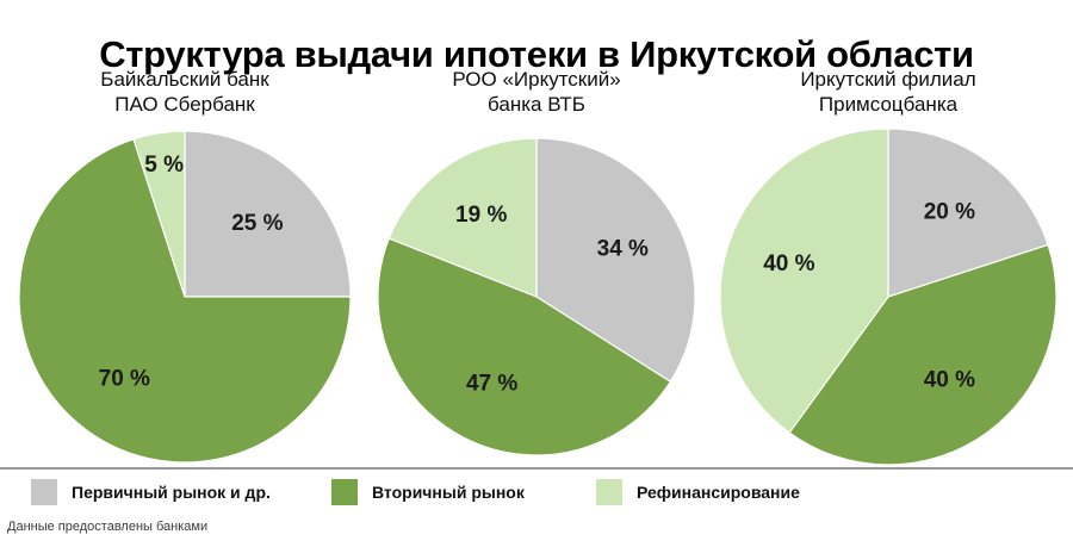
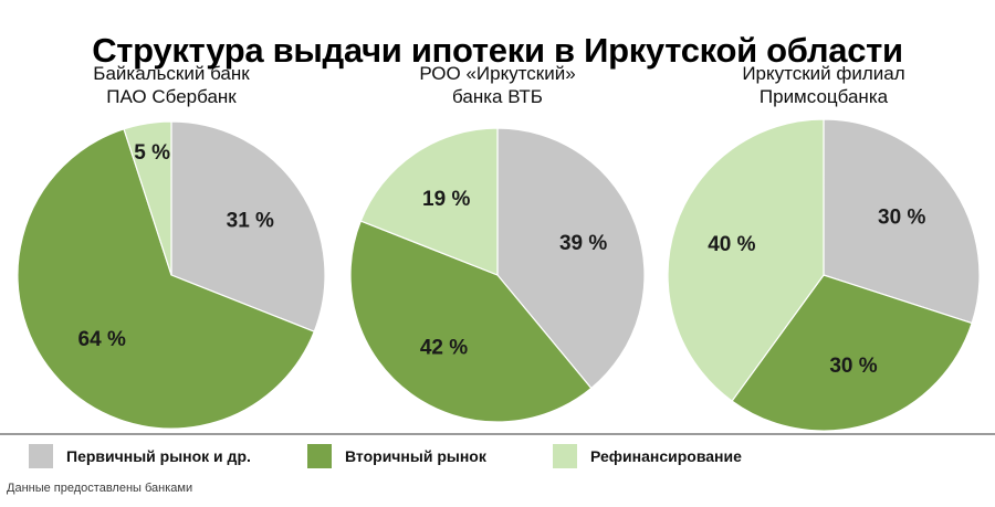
Байкальский банк ПАО Сбербанк/Первичный рынок и др.: 25 -> 31
Байкальский банк ПАО Сбербанк/Вторичный рынок: 70 -> 64
РОО «Иркутский» банка ВТБ/Первичный рынок и др.: 34 -> 39
РОО «Иркутский» банка ВТБ/Вторичный рынок: 47 -> 42
Иркутский филиал Примсоцбанка/Первичный рынок и др.: 20 -> 30
Иркутский филиал Примсоцбанка/Вторичный рынок: 40 -> 30
